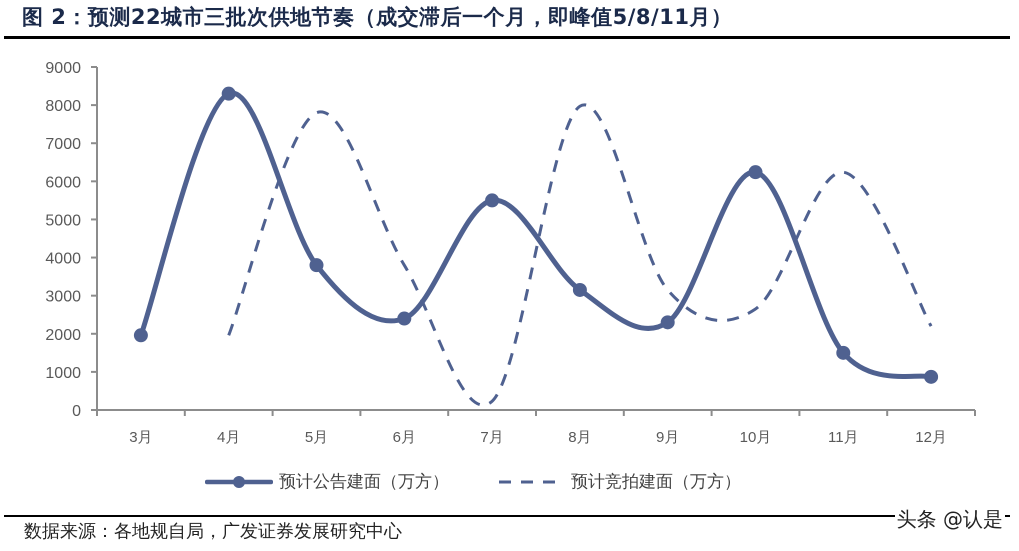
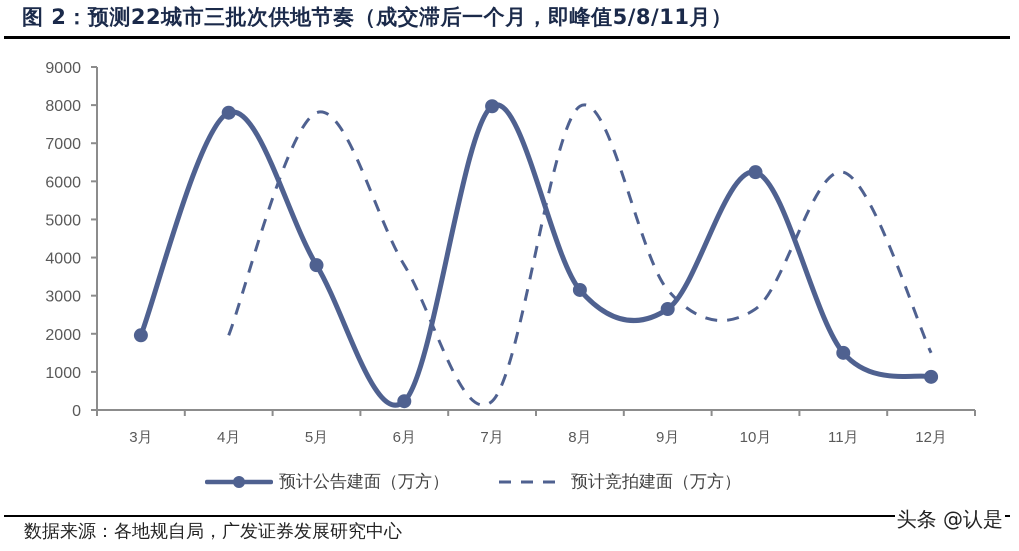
预计公告建面（万方）/4月: 8300 -> 7800
预计公告建面（万方）/6月: 2400 -> 200
预计公告建面（万方）/7月: 5500 -> 8000
预计公告建面（万方）/9月: 2300 -> 2600
预计竞拍建面（万方）/12月: 2200 -> 1500
